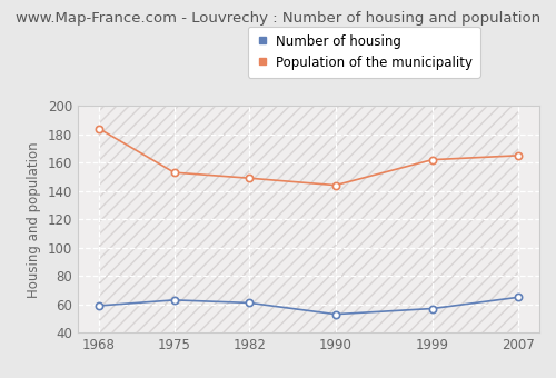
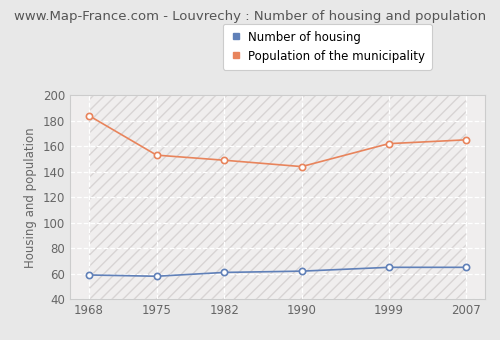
Number of housing/1975: 63 -> 58
Number of housing/1990: 53 -> 62
Number of housing/1999: 57 -> 65
